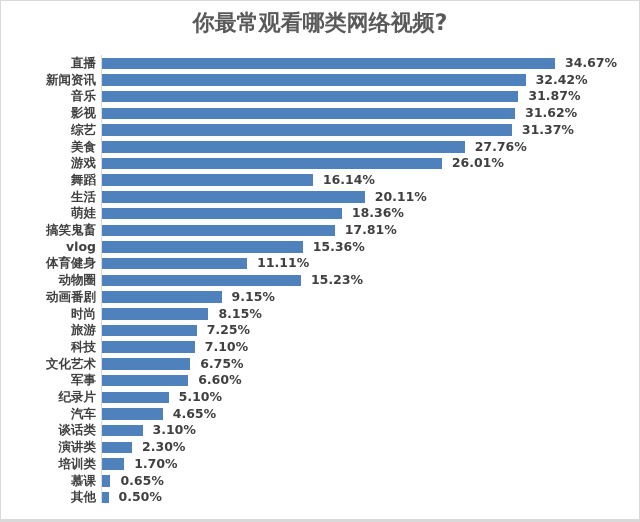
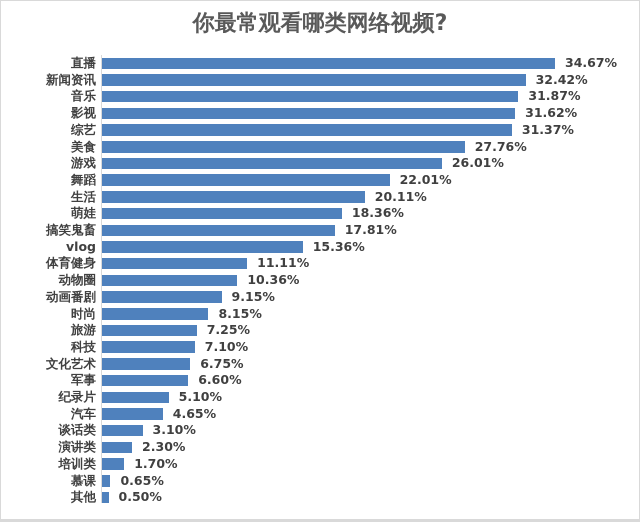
舞蹈: 16.14% -> 22.01%
动物圈: 15.23% -> 10.36%
